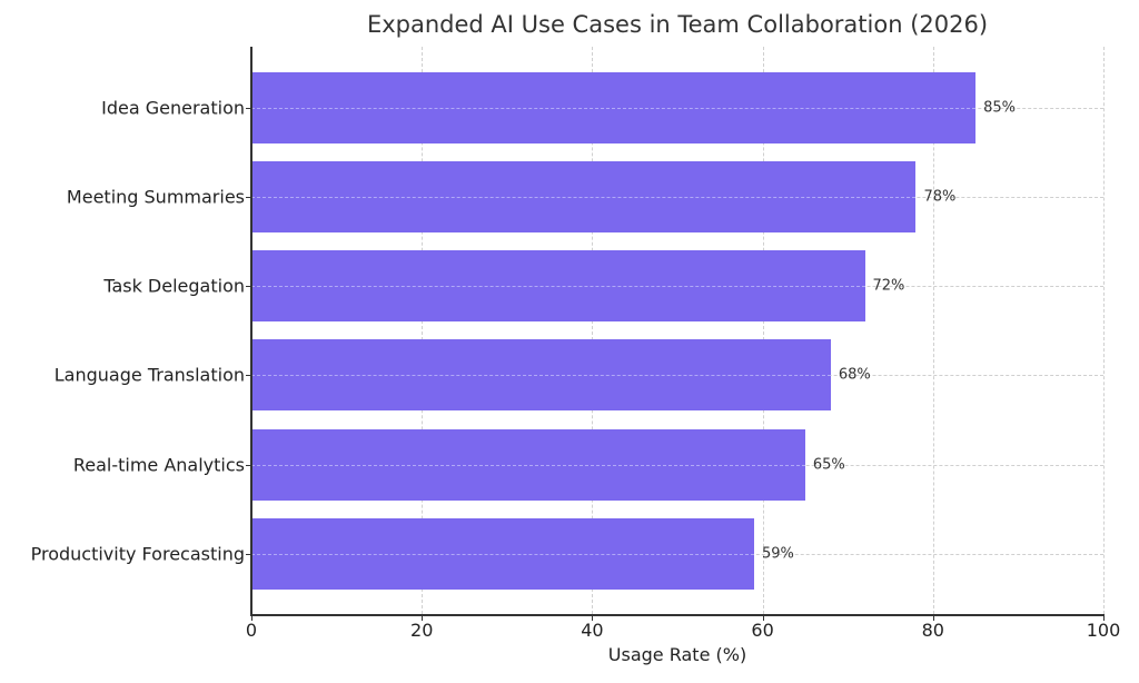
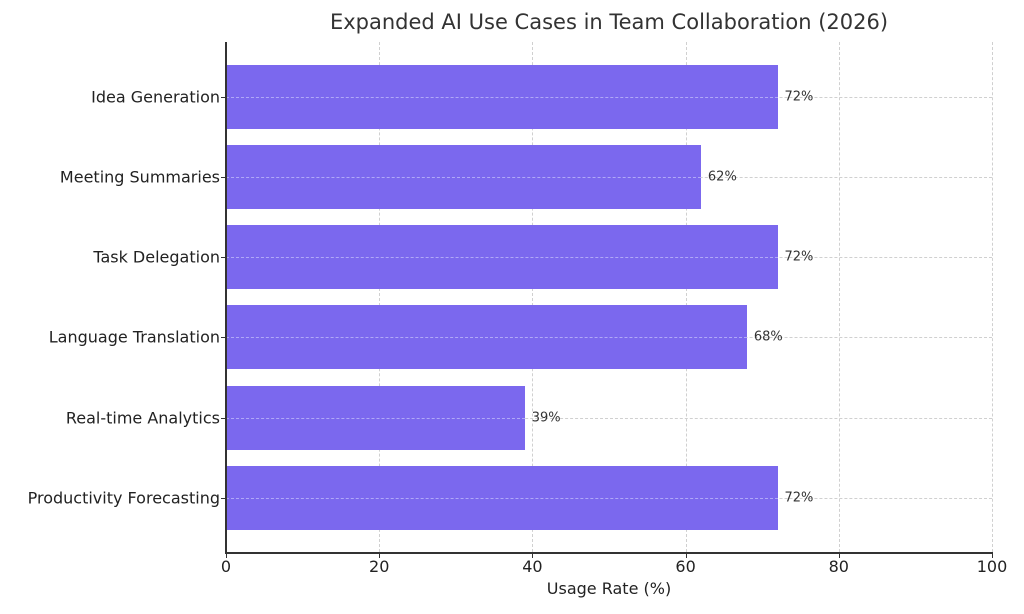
Idea Generation: 85% -> 72%
Meeting Summaries: 78% -> 62%
Real-time Analytics: 65% -> 39%
Productivity Forecasting: 59% -> 72%
